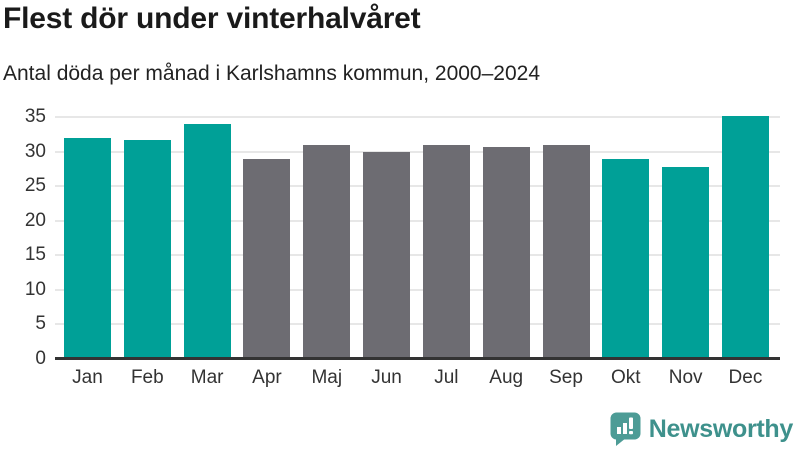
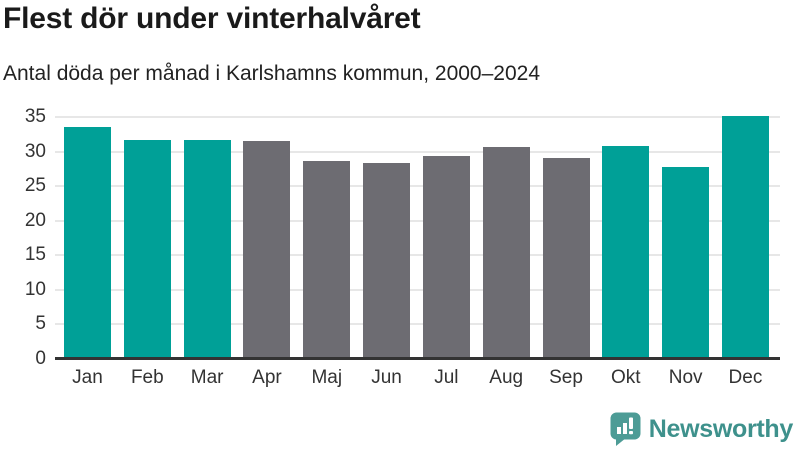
Jan: 32 -> 34
Mar: 34 -> 32
Apr: 29 -> 32
Maj: 31 -> 29
Jun: 30 -> 28
Jul: 31 -> 29
Sep: 31 -> 29
Okt: 29 -> 31
